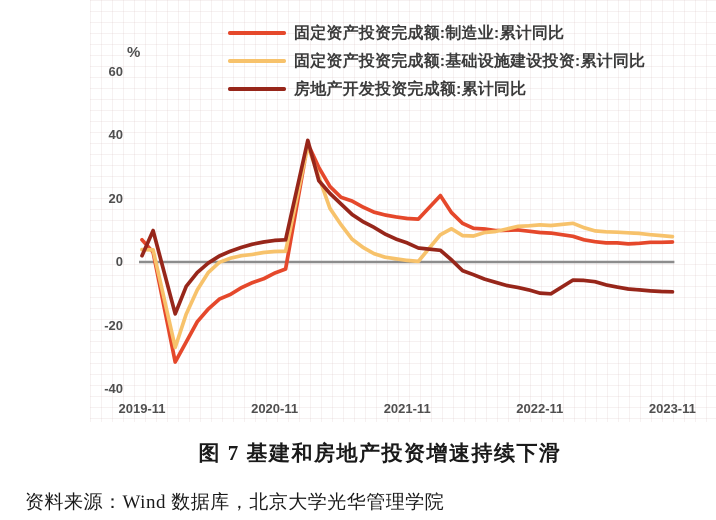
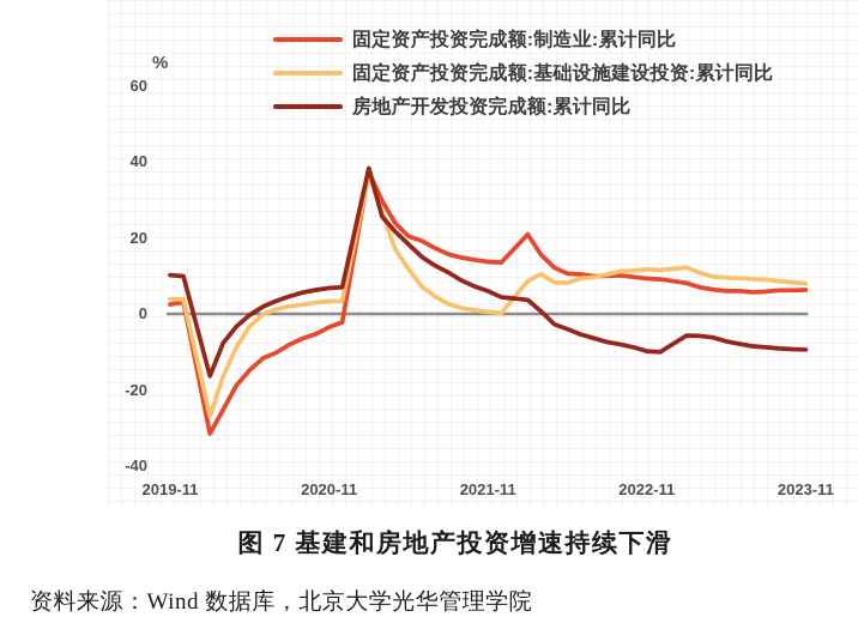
固定资产投资完成额:制造业:累计同比/2019-11: 7 -> 2
房地产开发投资完成额:累计同比/2019-11: 2 -> 10
